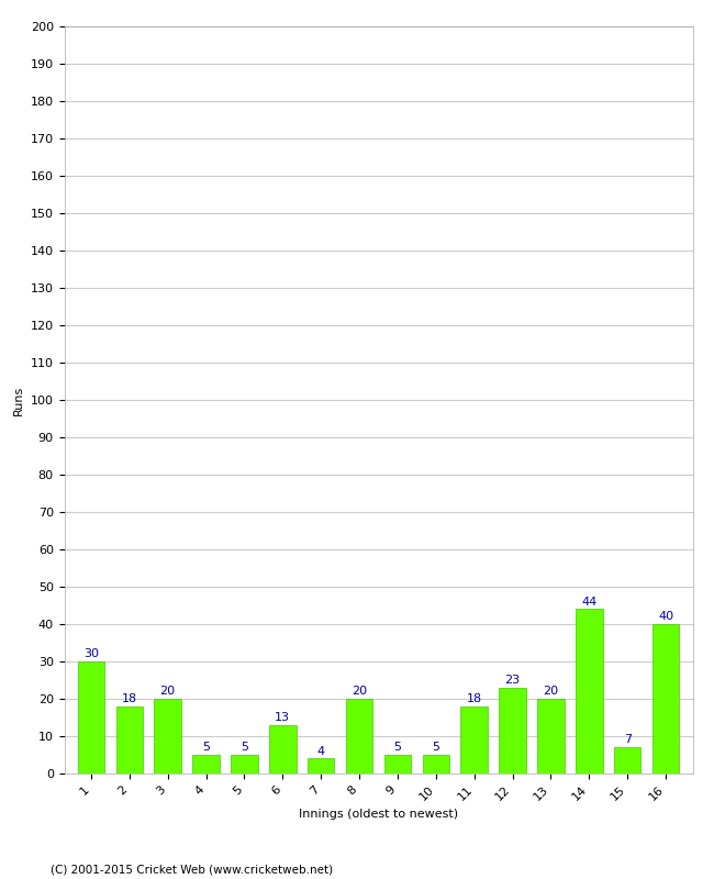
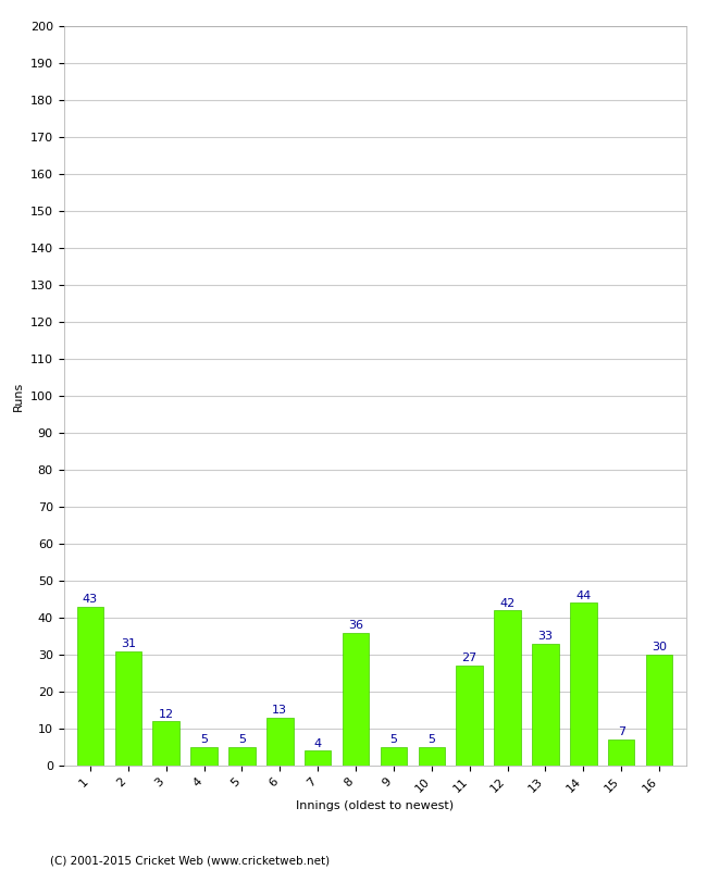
1: 30 -> 43
2: 18 -> 31
3: 20 -> 12
8: 20 -> 36
11: 18 -> 27
12: 23 -> 42
13: 20 -> 33
16: 40 -> 30
